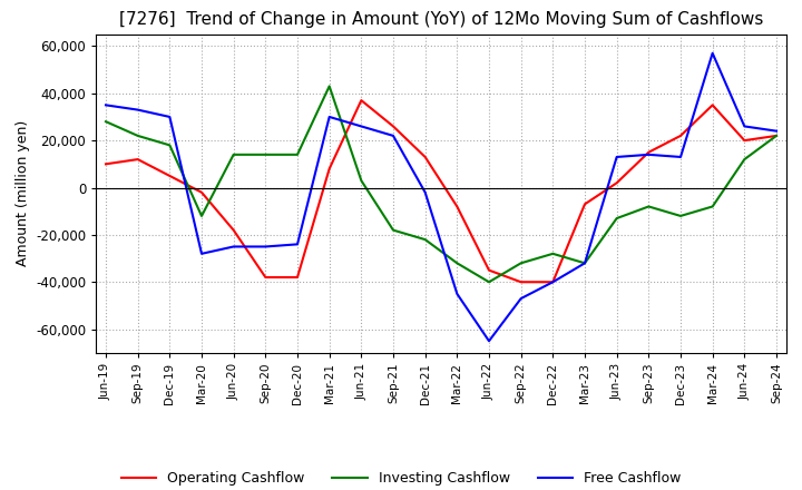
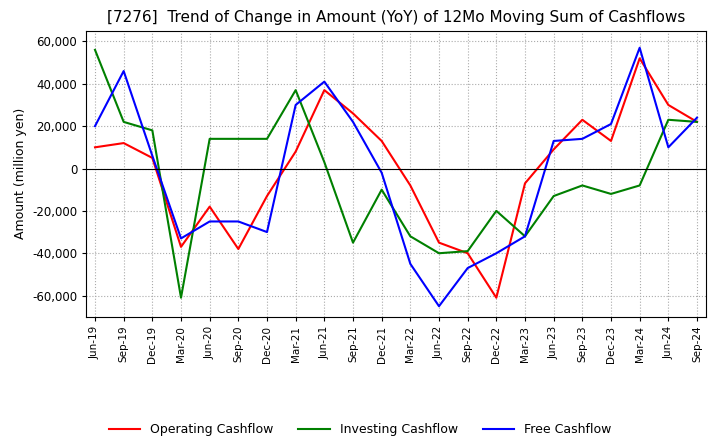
Investing Cashflow/Jun-19: 28,000 -> 56,000
Free Cashflow/Jun-19: 35,000 -> 20,000
Free Cashflow/Sep-19: 33,000 -> 46,000
Free Cashflow/Dec-19: 30,000 -> 6,000
Operating Cashflow/Mar-20: -2,000 -> -37,000
Investing Cashflow/Mar-20: -12,000 -> -61,000
Free Cashflow/Mar-20: -28,000 -> -33,000
Operating Cashflow/Dec-20: -38,000 -> -13,000
Free Cashflow/Dec-20: -24,000 -> -30,000
Investing Cashflow/Mar-21: 43,000 -> 37,000
Free Cashflow/Jun-21: 26,000 -> 41,000
Investing Cashflow/Sep-21: -18,000 -> -35,000
Investing Cashflow/Dec-21: -22,000 -> -10,000
Investing Cashflow/Sep-22: -32,000 -> -39,000
Operating Cashflow/Dec-22: -40,000 -> -61,000
Investing Cashflow/Dec-22: -28,000 -> -20,000
Operating Cashflow/Jun-23: 2,000 -> 9,000
Operating Cashflow/Sep-23: 15,000 -> 23,000
Operating Cashflow/Dec-23: 22,000 -> 13,000
Free Cashflow/Dec-23: 13,000 -> 21,000
Operating Cashflow/Mar-24: 35,000 -> 52,000
Operating Cashflow/Jun-24: 20,000 -> 30,000
Investing Cashflow/Jun-24: 12,000 -> 23,000
Free Cashflow/Jun-24: 26,000 -> 10,000
